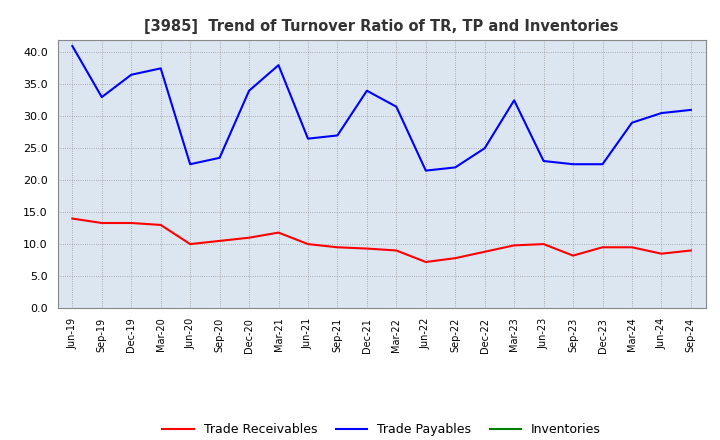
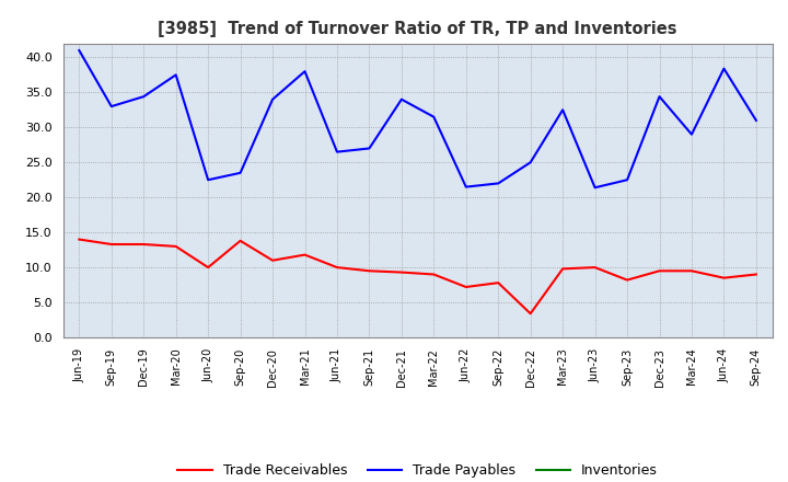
Trade Payables/Dec-19: 36.5 -> 34.4
Trade Receivables/Sep-20: 10.5 -> 13.8
Trade Receivables/Dec-22: 8.8 -> 3.4
Trade Payables/Jun-23: 23.0 -> 21.4
Trade Payables/Dec-23: 22.5 -> 34.4
Trade Payables/Jun-24: 30.5 -> 38.4
